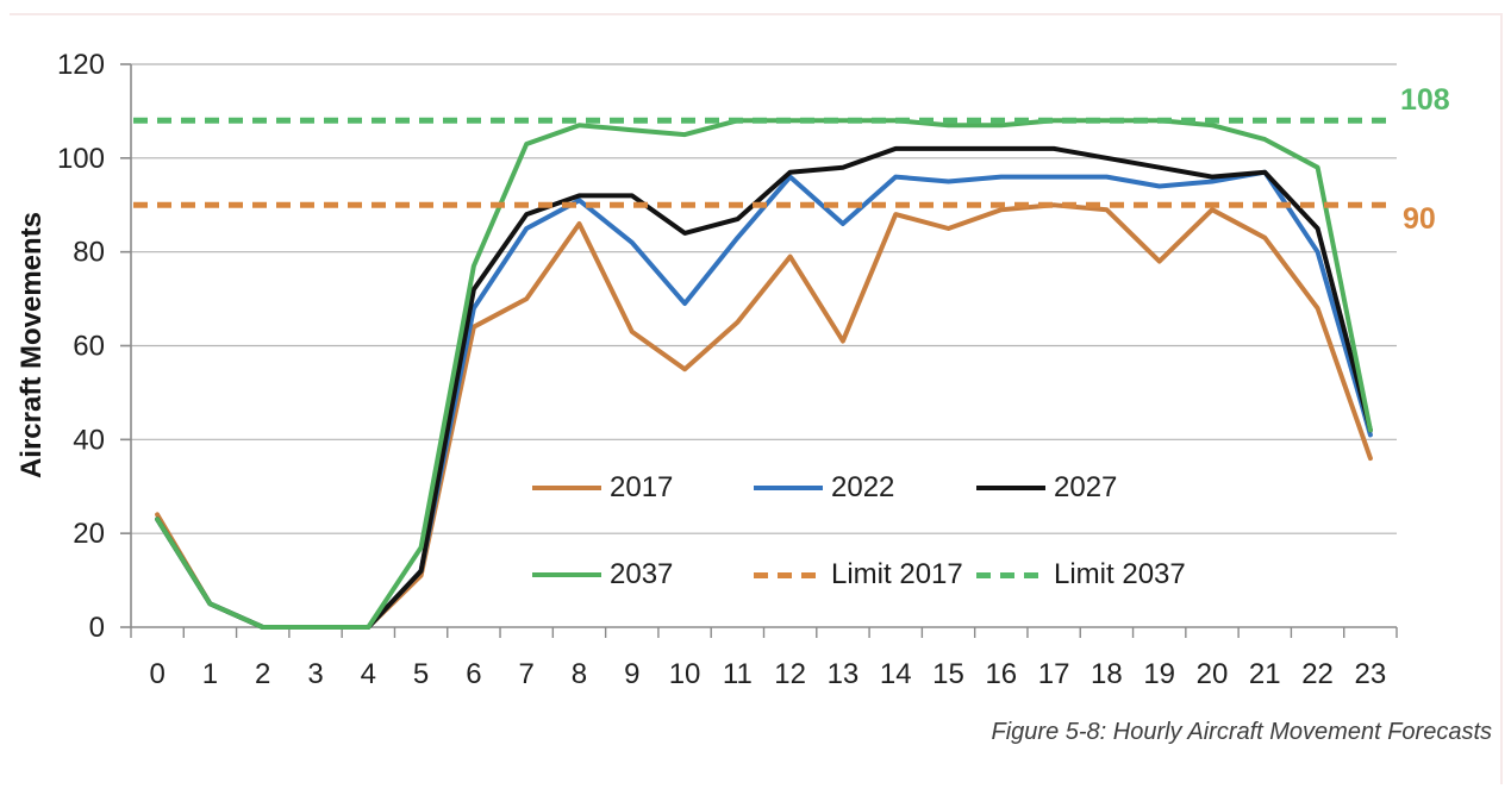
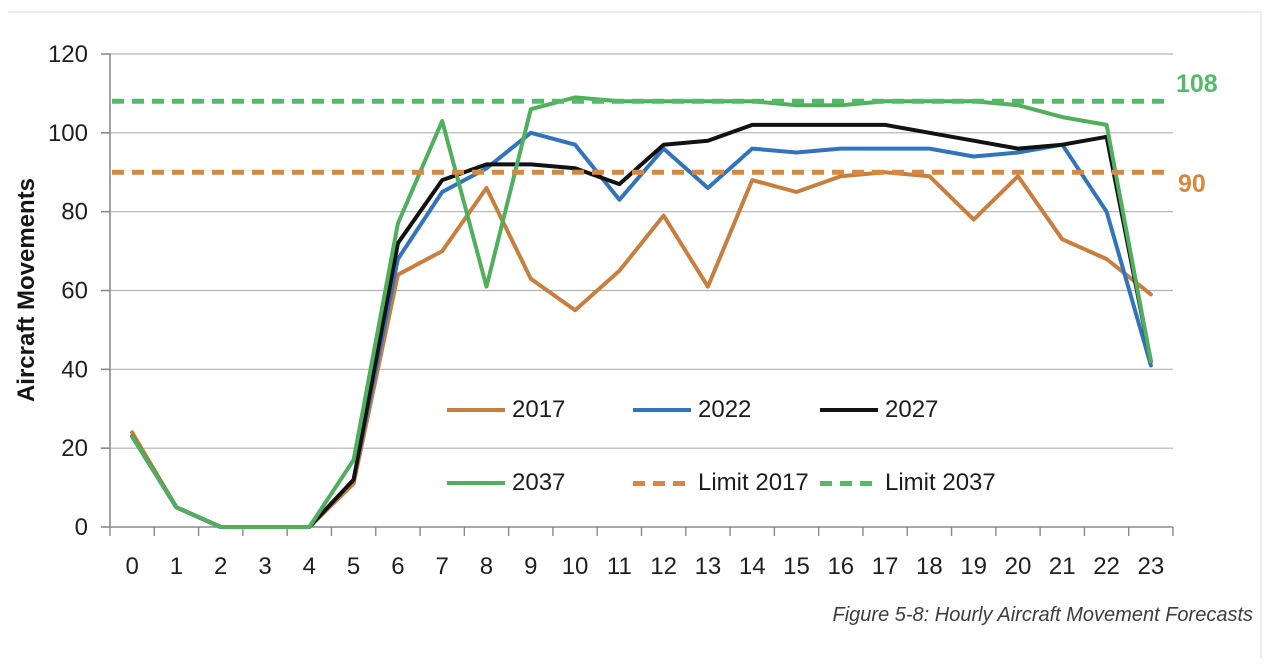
2037/8: 107 -> 61
2022/9: 82 -> 100
2022/10: 69 -> 97
2027/10: 84 -> 91
2037/10: 105 -> 109
2017/21: 83 -> 73
2027/22: 85 -> 99
2037/22: 98 -> 102
2017/23: 36 -> 59
